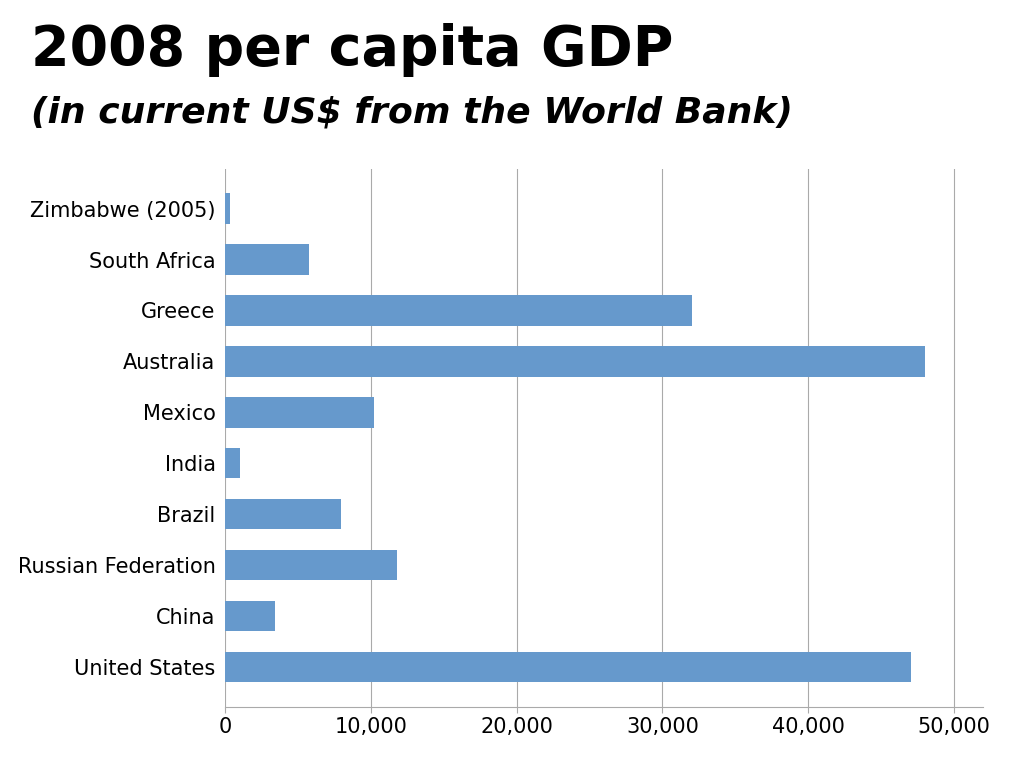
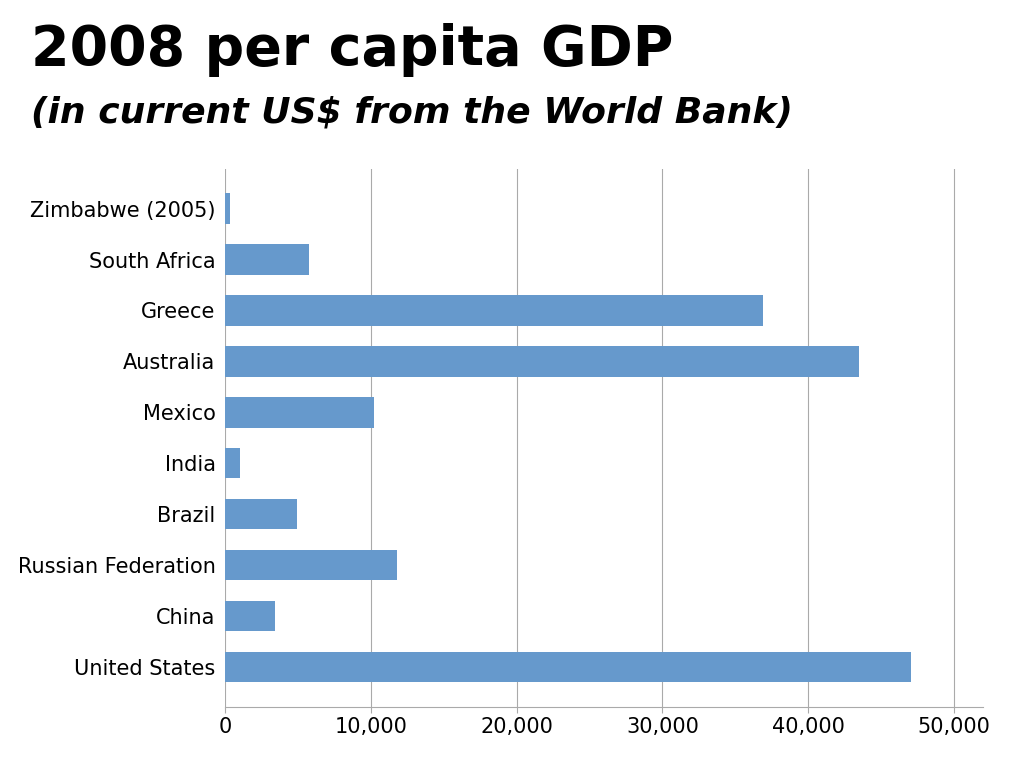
Greece: 32,000 -> 36,900
Australia: 48,000 -> 43,500
Brazil: 8,000 -> 4,900
